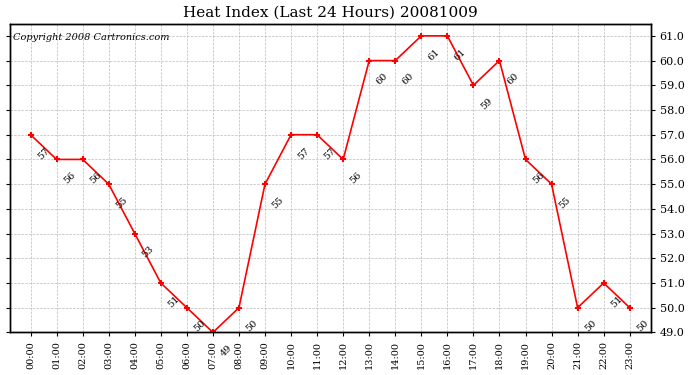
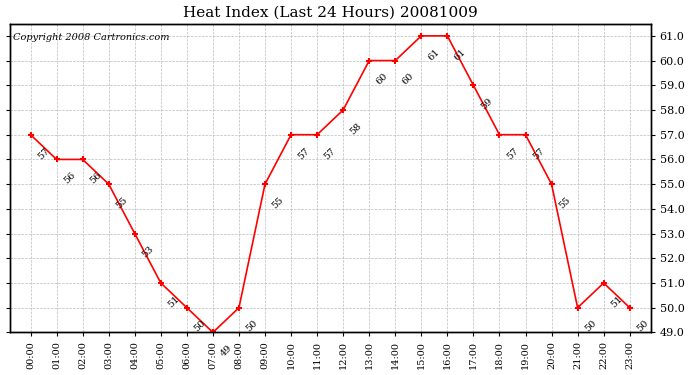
12:00: 56 -> 58
18:00: 60 -> 57
19:00: 56 -> 57
